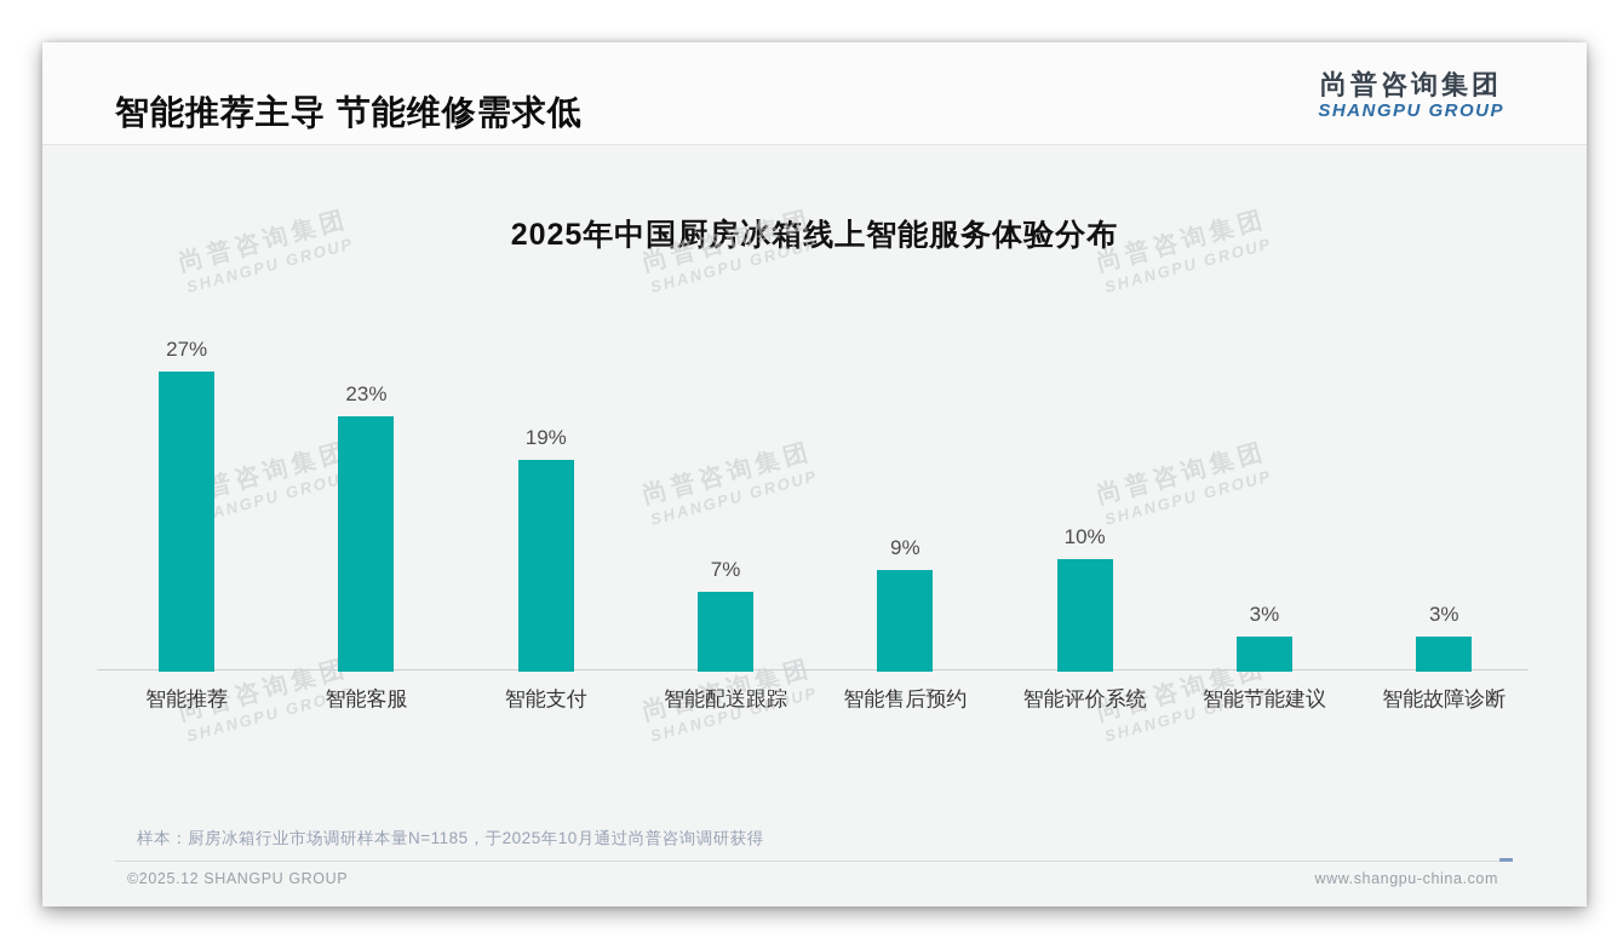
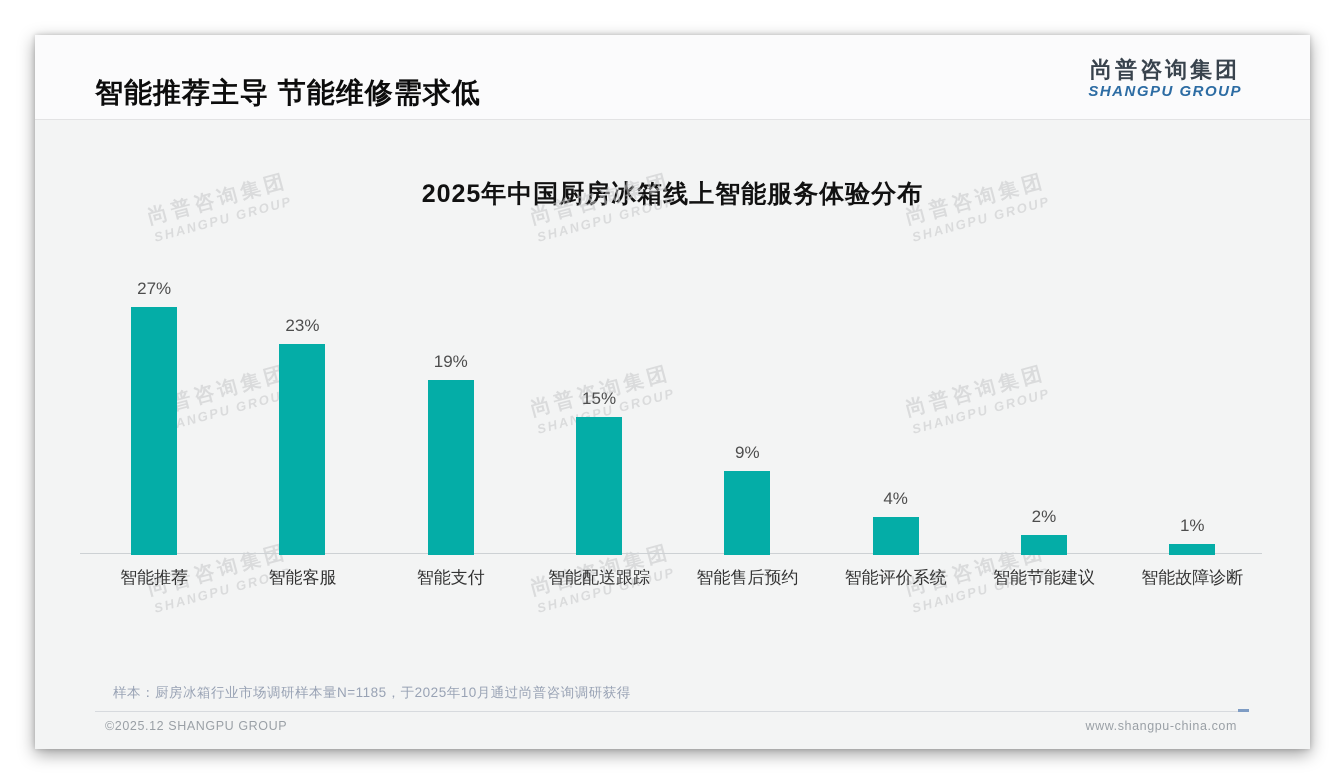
智能配送跟踪: 7% -> 15%
智能评价系统: 10% -> 4%
智能节能建议: 3% -> 2%
智能故障诊断: 3% -> 1%
